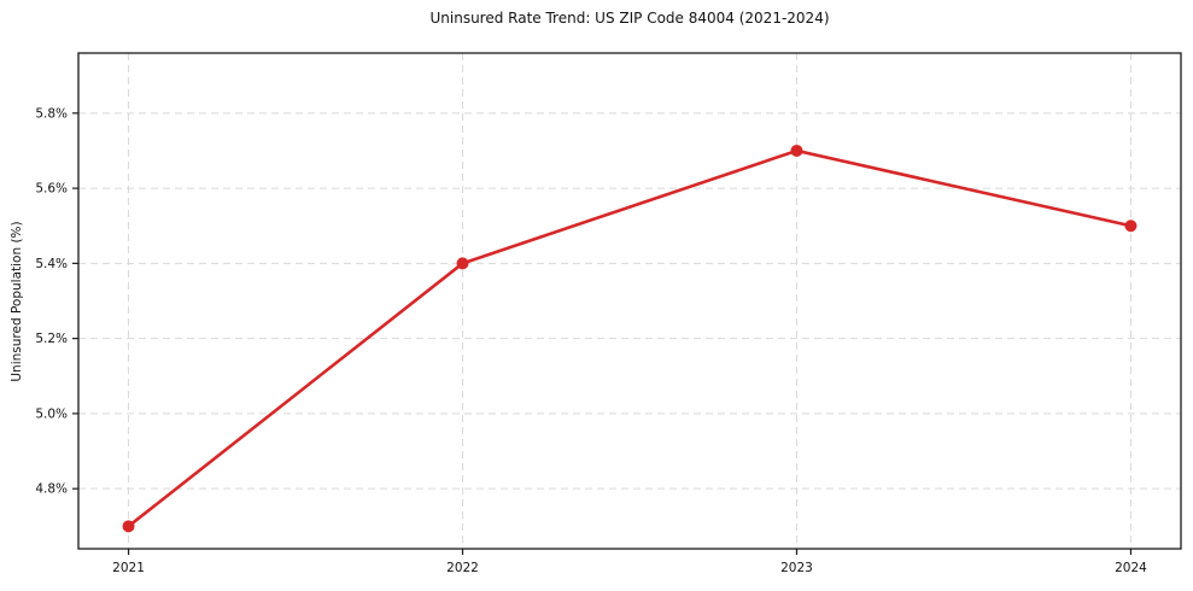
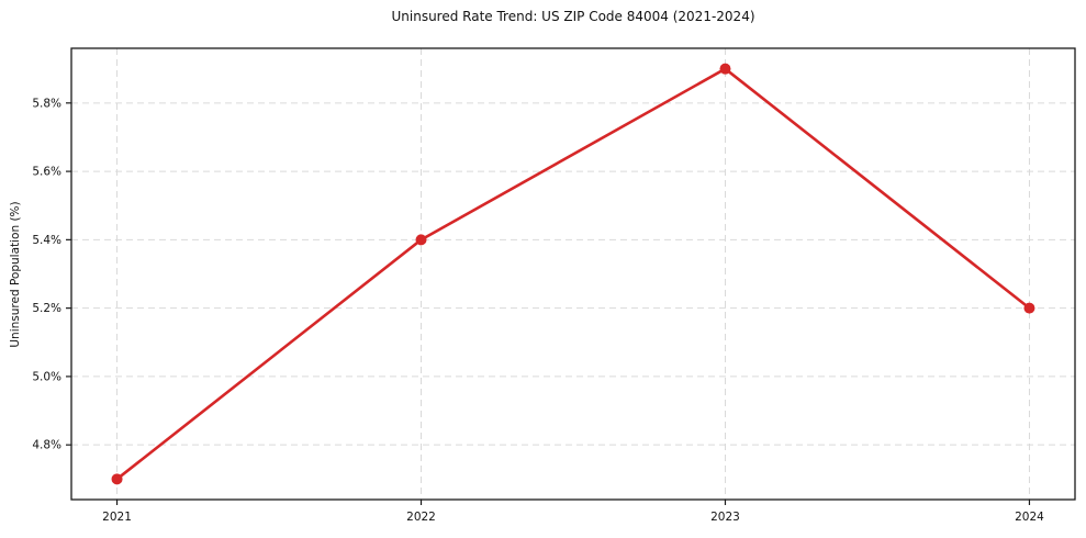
2023: 5.7% -> 5.9%
2024: 5.5% -> 5.2%
